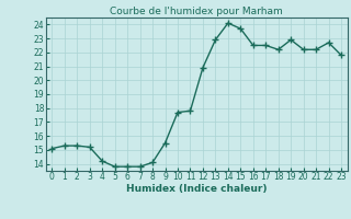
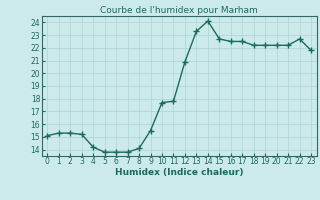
13: 22.9 -> 23.3
15: 23.7 -> 22.7
19: 22.9 -> 22.2
